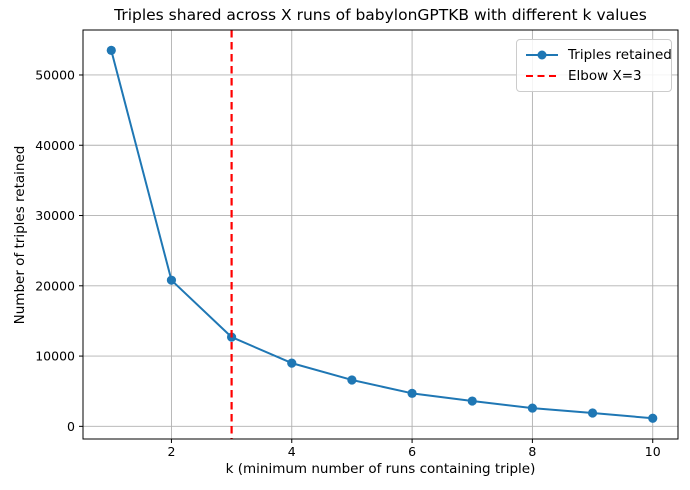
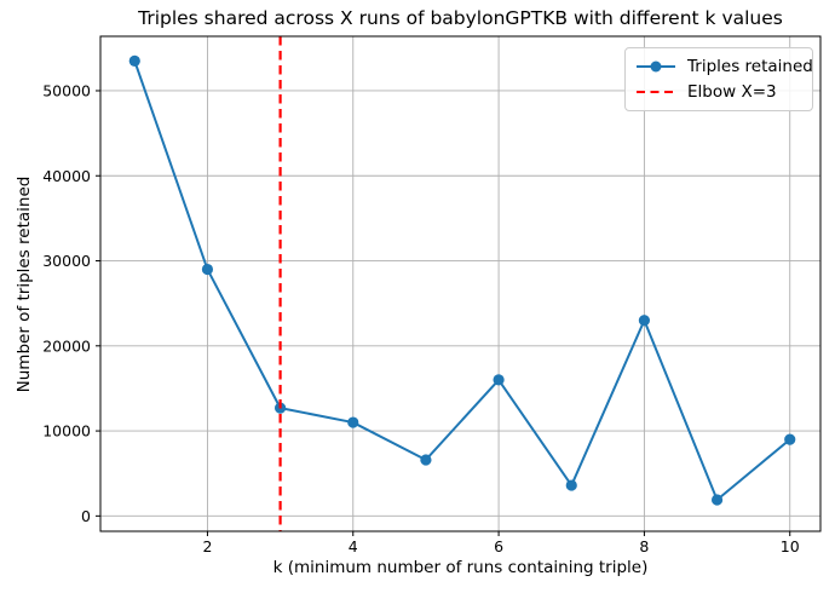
2: 21000 -> 29000
4: 9000 -> 11000
6: 5000 -> 16000
8: 3000 -> 23000
10: 1000 -> 9000
